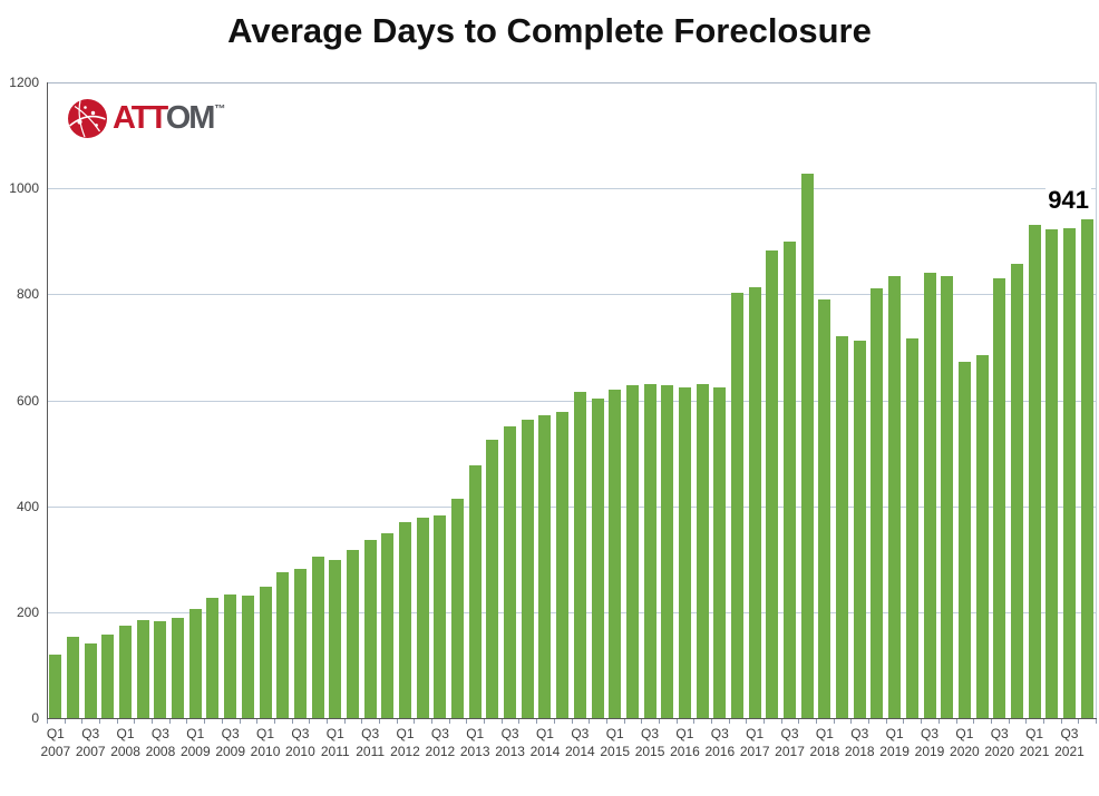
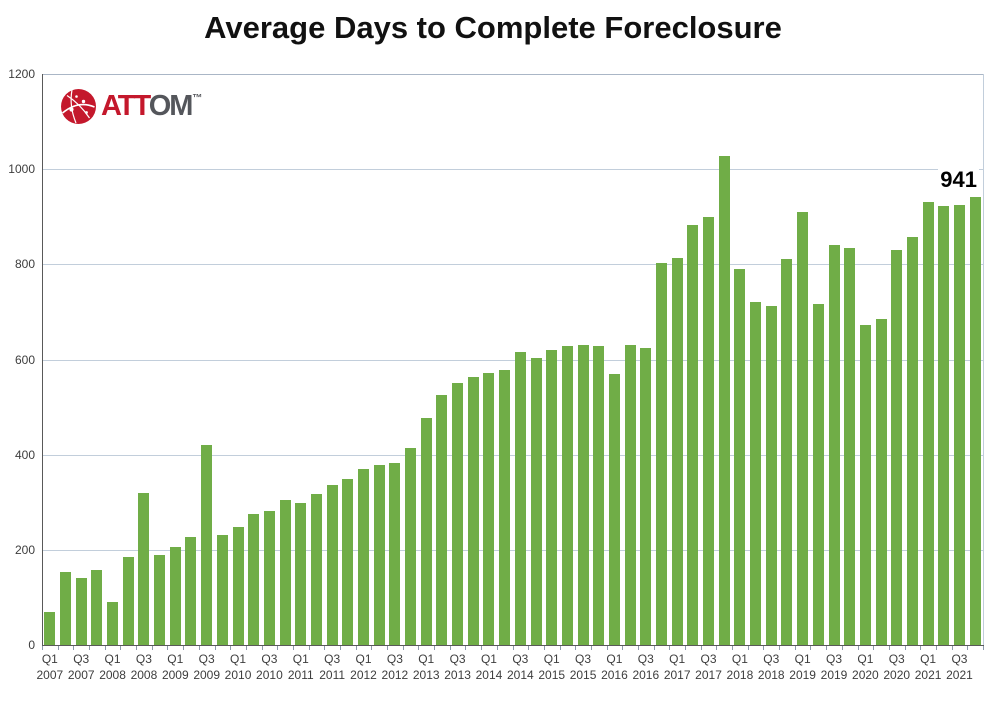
Q1 2007: 120 -> 70
Q1 2008: 170 -> 90
Q3 2008: 180 -> 320
Q3 2009: 230 -> 420
Q1 2016: 620 -> 570
Q1 2019: 840 -> 910
